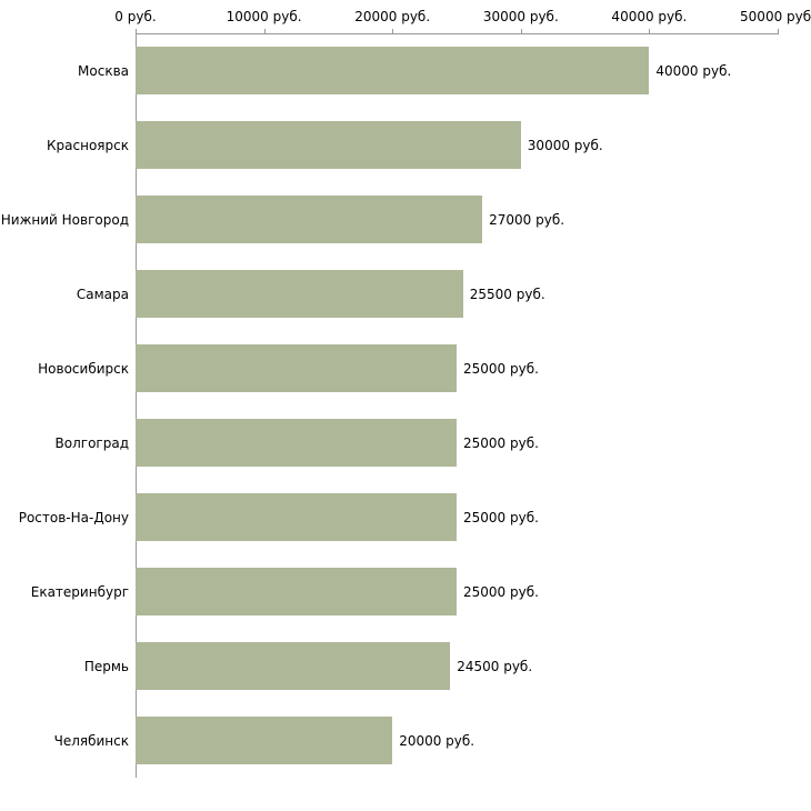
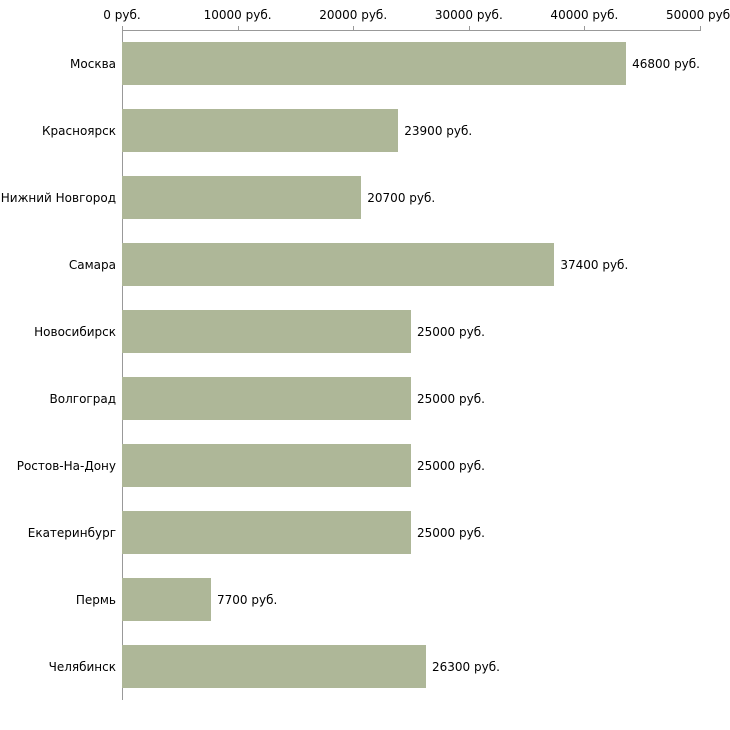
Москва: 40000 -> 46800
Красноярск: 30000 -> 23900
Нижний Новгород: 27000 -> 20700
Самара: 25500 -> 37400
Пермь: 24500 -> 7700
Челябинск: 20000 -> 26300
